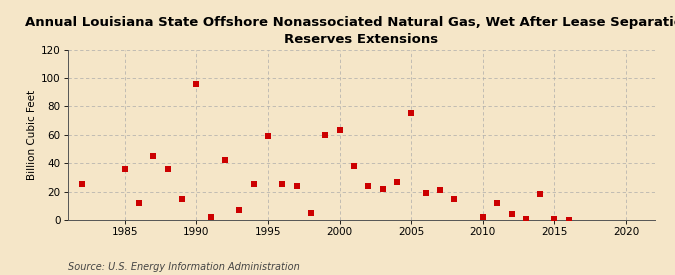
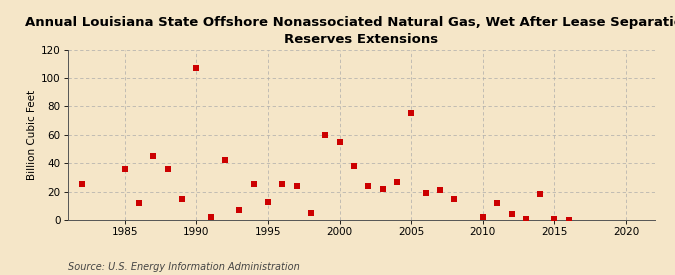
1990: 96 -> 107
1995: 59 -> 13
2000: 63 -> 55
